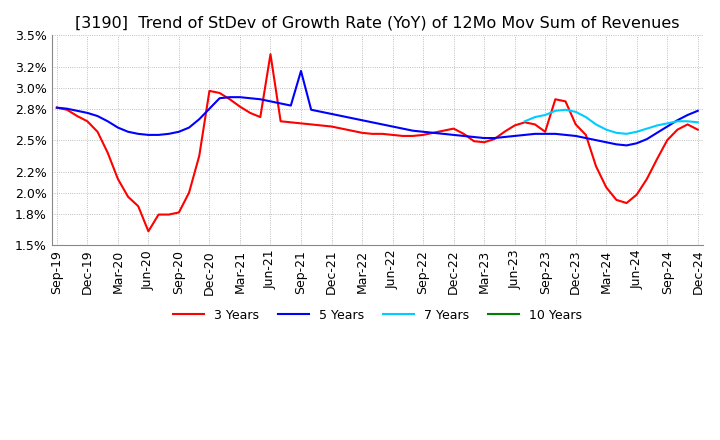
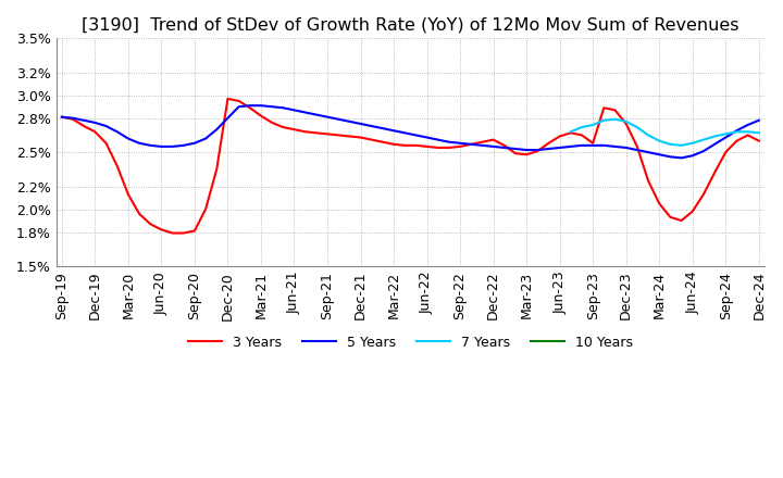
3 Years/Jun-20: 1.63% -> 1.82%
3 Years/Jun-21: 3.32% -> 2.70%
5 Years/Sep-21: 3.16% -> 2.81%
3 Years/Dec-23: 2.65% -> 2.75%
